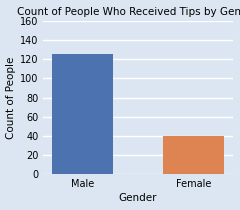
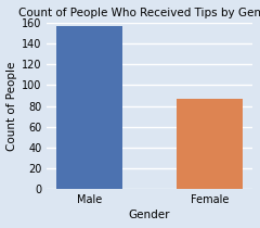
Male: 126 -> 157
Female: 40 -> 87
